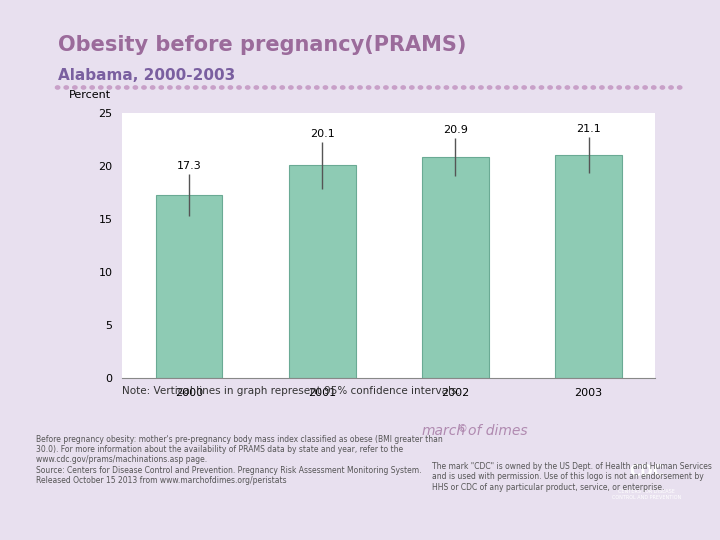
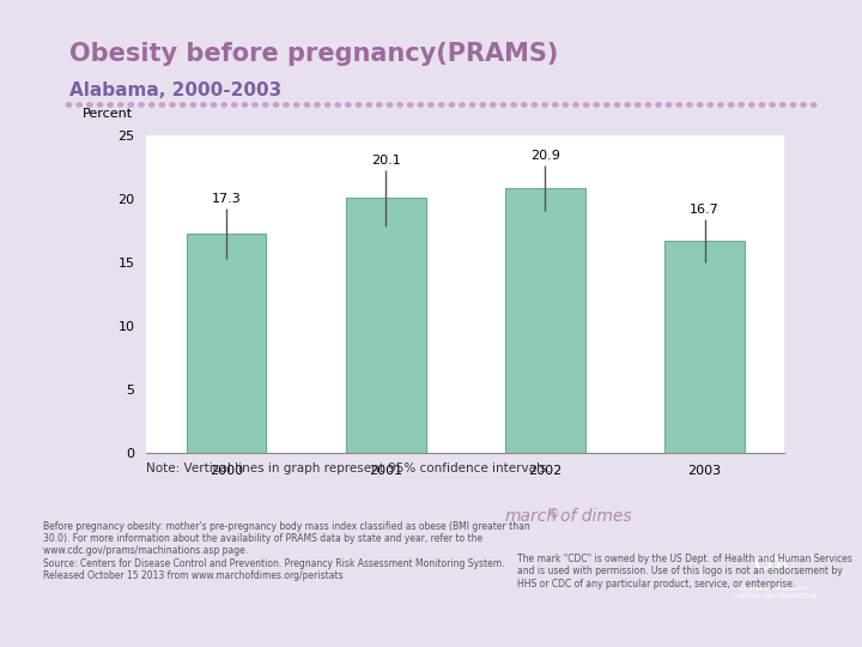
2003: 21.1 -> 16.7
